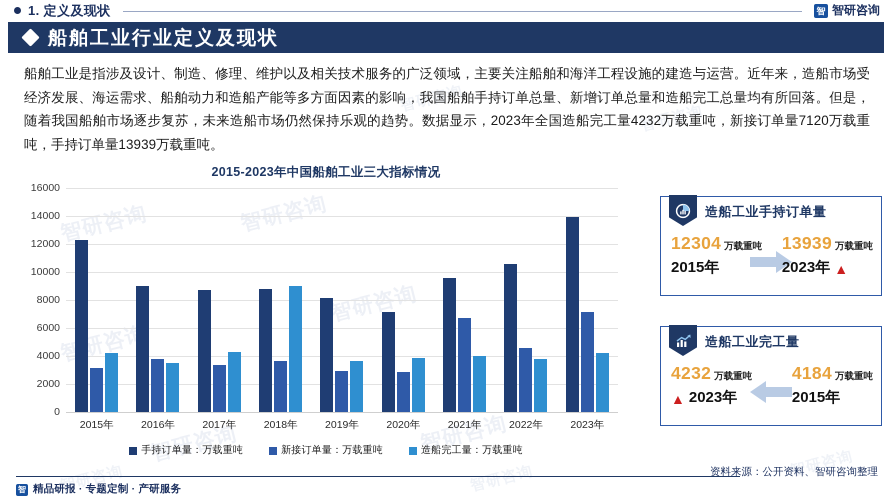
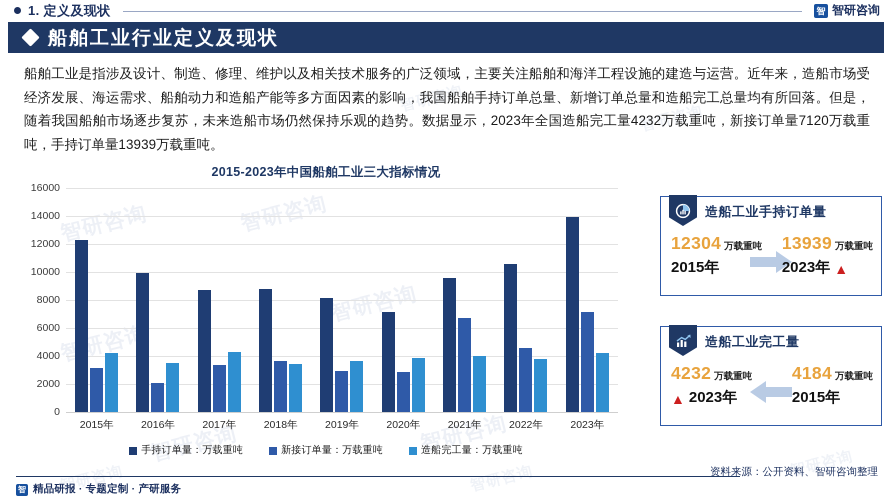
手持订单量：万载重吨/2016年: 9000 -> 10000
新接订单量：万载重吨/2016年: 3800 -> 2100
造船完工量：万载重吨/2018年: 9000 -> 3500
